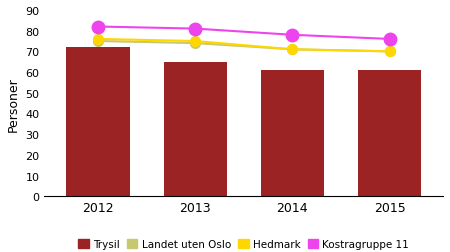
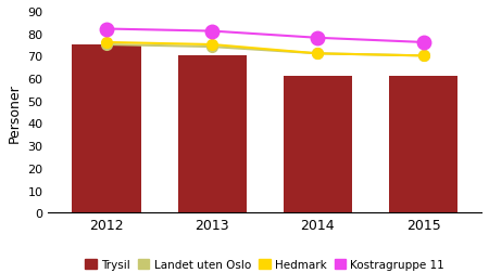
Trysil/2012: 72 -> 75
Trysil/2013: 65 -> 70
